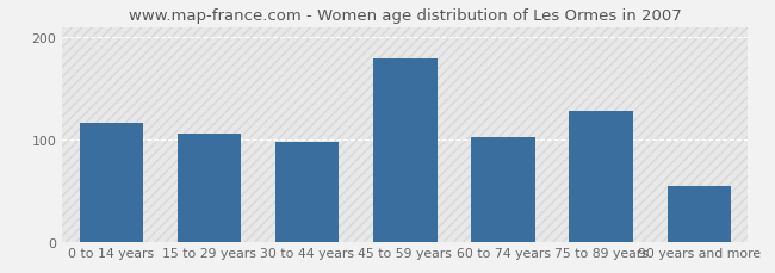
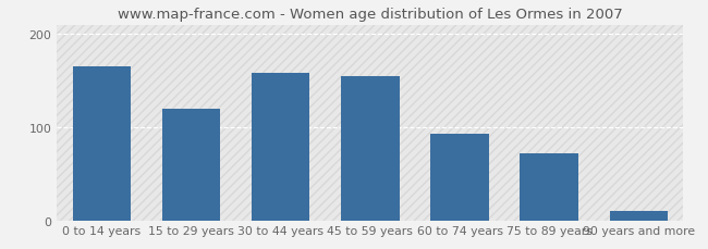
0 to 14 years: 116 -> 165
15 to 29 years: 106 -> 120
30 to 44 years: 98 -> 158
45 to 59 years: 180 -> 155
60 to 74 years: 102 -> 93
75 to 89 years: 128 -> 72
90 years and more: 54 -> 10
